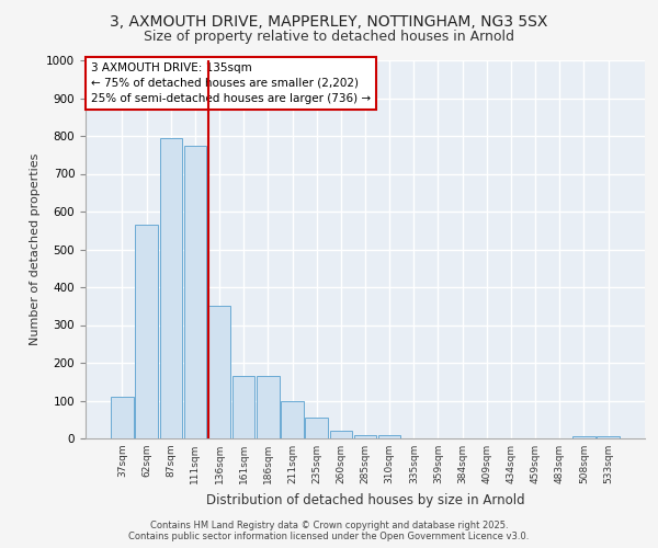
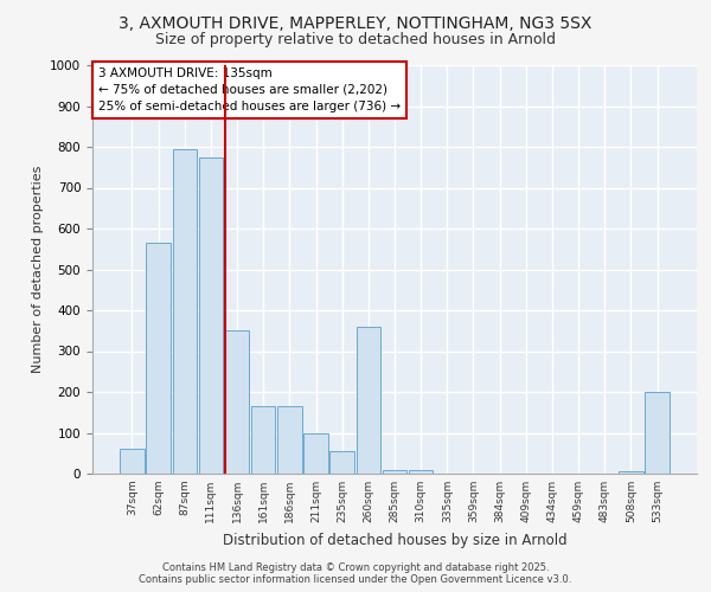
37sqm: 110 -> 60
260sqm: 20 -> 360
533sqm: 7 -> 200
